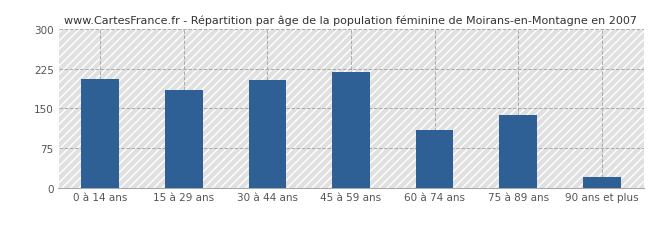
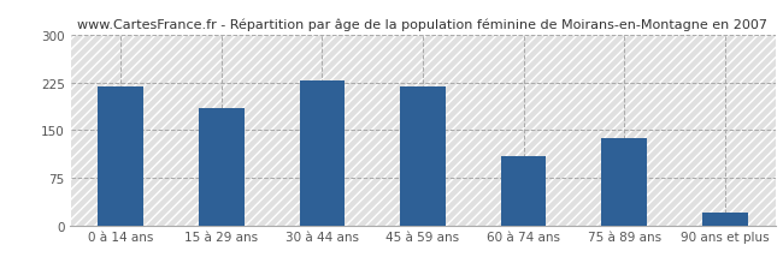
0 à 14 ans: 206 -> 218
30 à 44 ans: 204 -> 228
